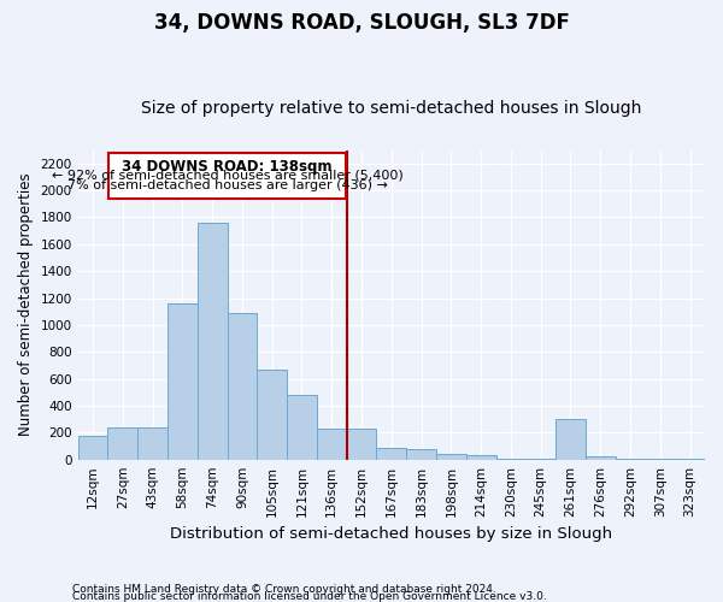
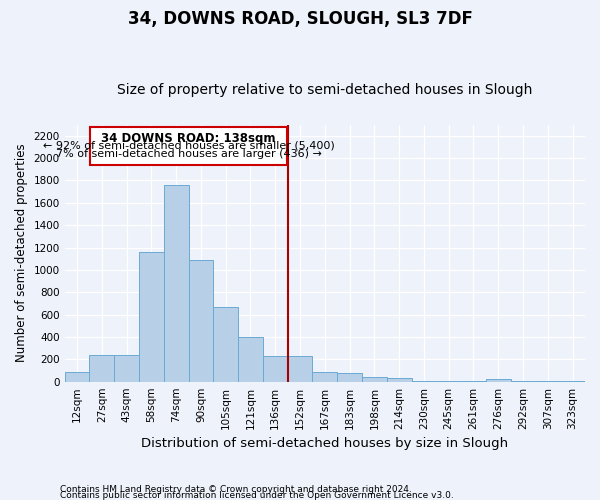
12sqm: 180 -> 90
121sqm: 480 -> 400
261sqm: 300 -> 10
